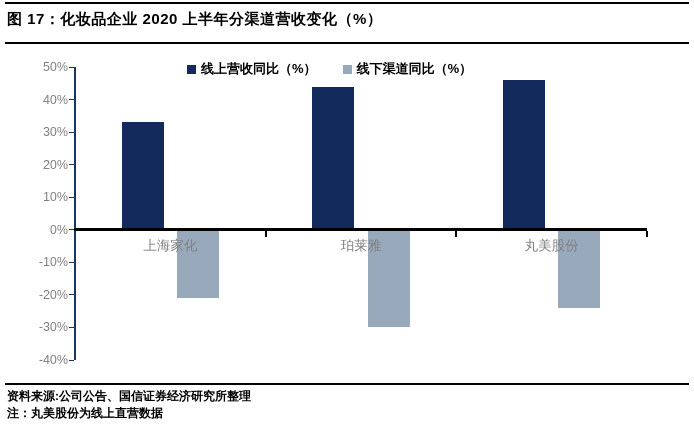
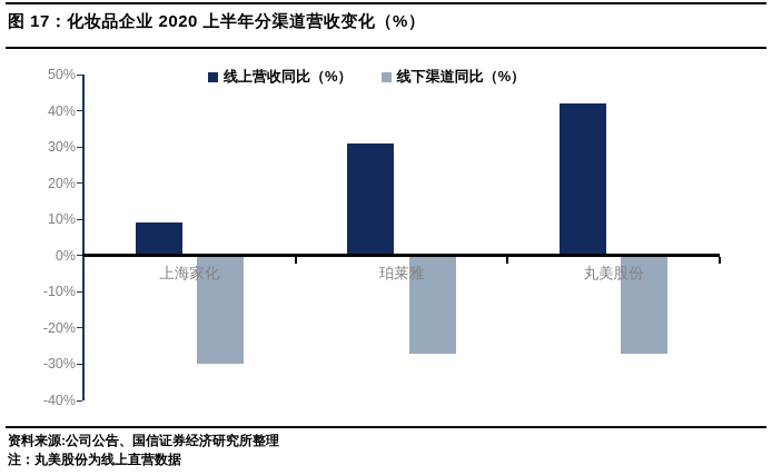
线上营收同比（%）/上海家化: 33% -> 9%
线下渠道同比（%）/上海家化: -21% -> -30%
线上营收同比（%）/珀莱雅: 44% -> 31%
线下渠道同比（%）/珀莱雅: -30% -> -27%
线上营收同比（%）/丸美股份: 46% -> 42%
线下渠道同比（%）/丸美股份: -24% -> -27%
